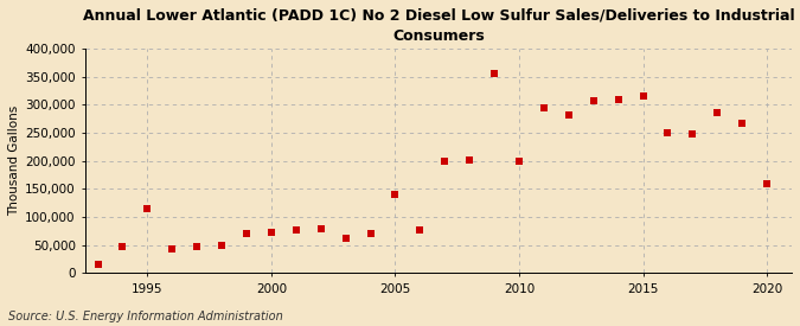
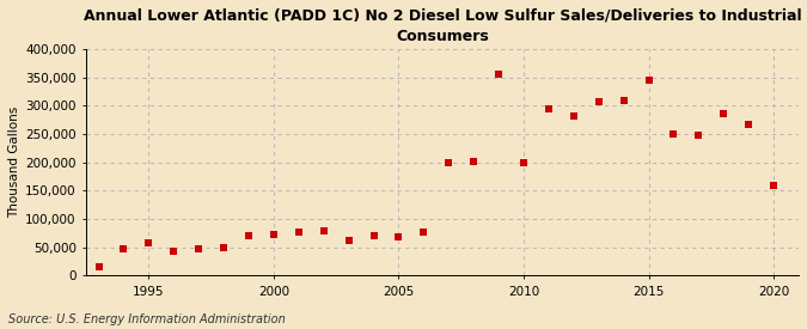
1995: 115,000 -> 57,000
2005: 140,000 -> 68,000
2015: 315,000 -> 345,000
